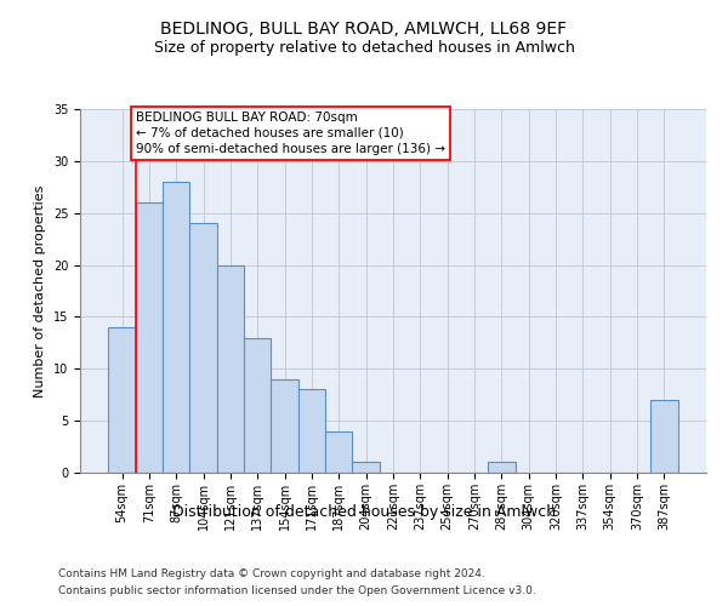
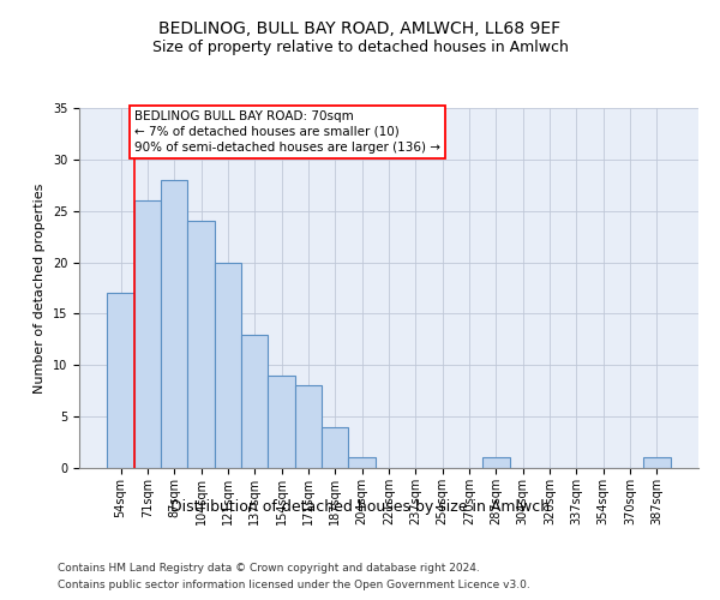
54sqm: 14 -> 17
387sqm: 7 -> 1
